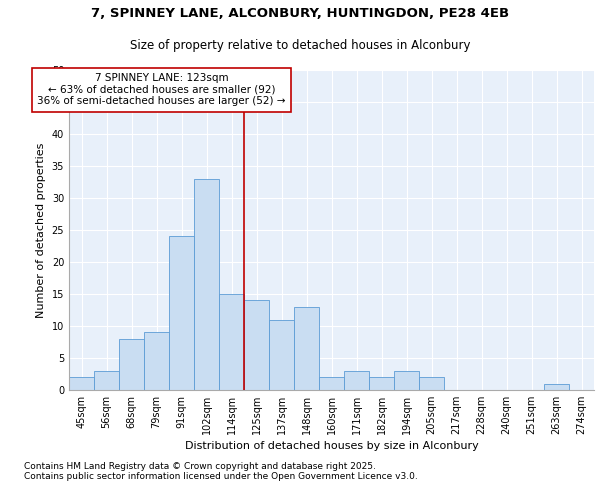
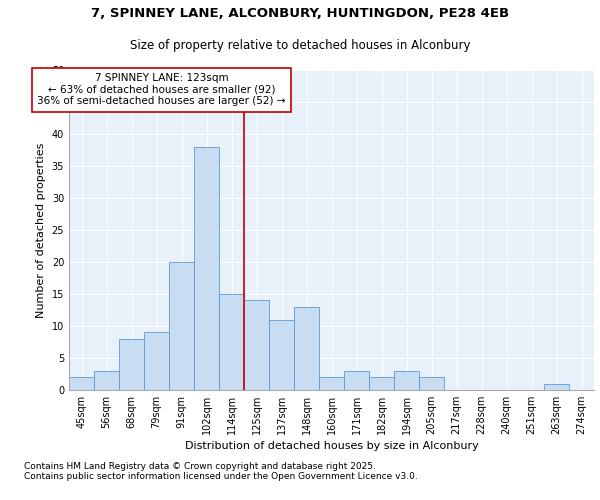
91sqm: 24 -> 20
102sqm: 33 -> 38
